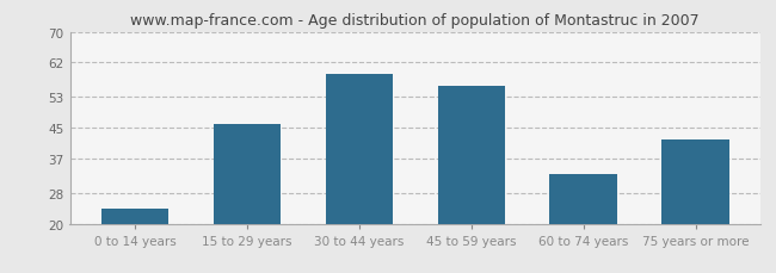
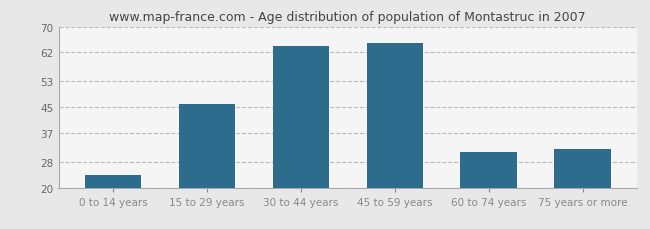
30 to 44 years: 59 -> 64
45 to 59 years: 56 -> 65
60 to 74 years: 33 -> 31
75 years or more: 42 -> 32
